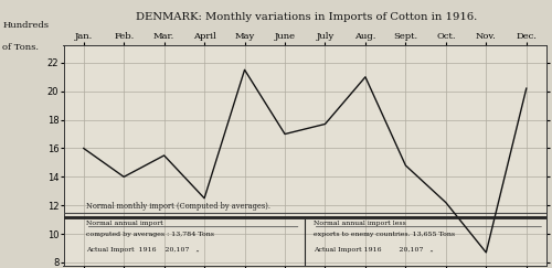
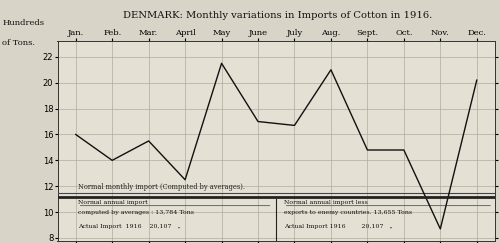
July: 17.7 -> 16.7
Oct.: 12.2 -> 14.8
